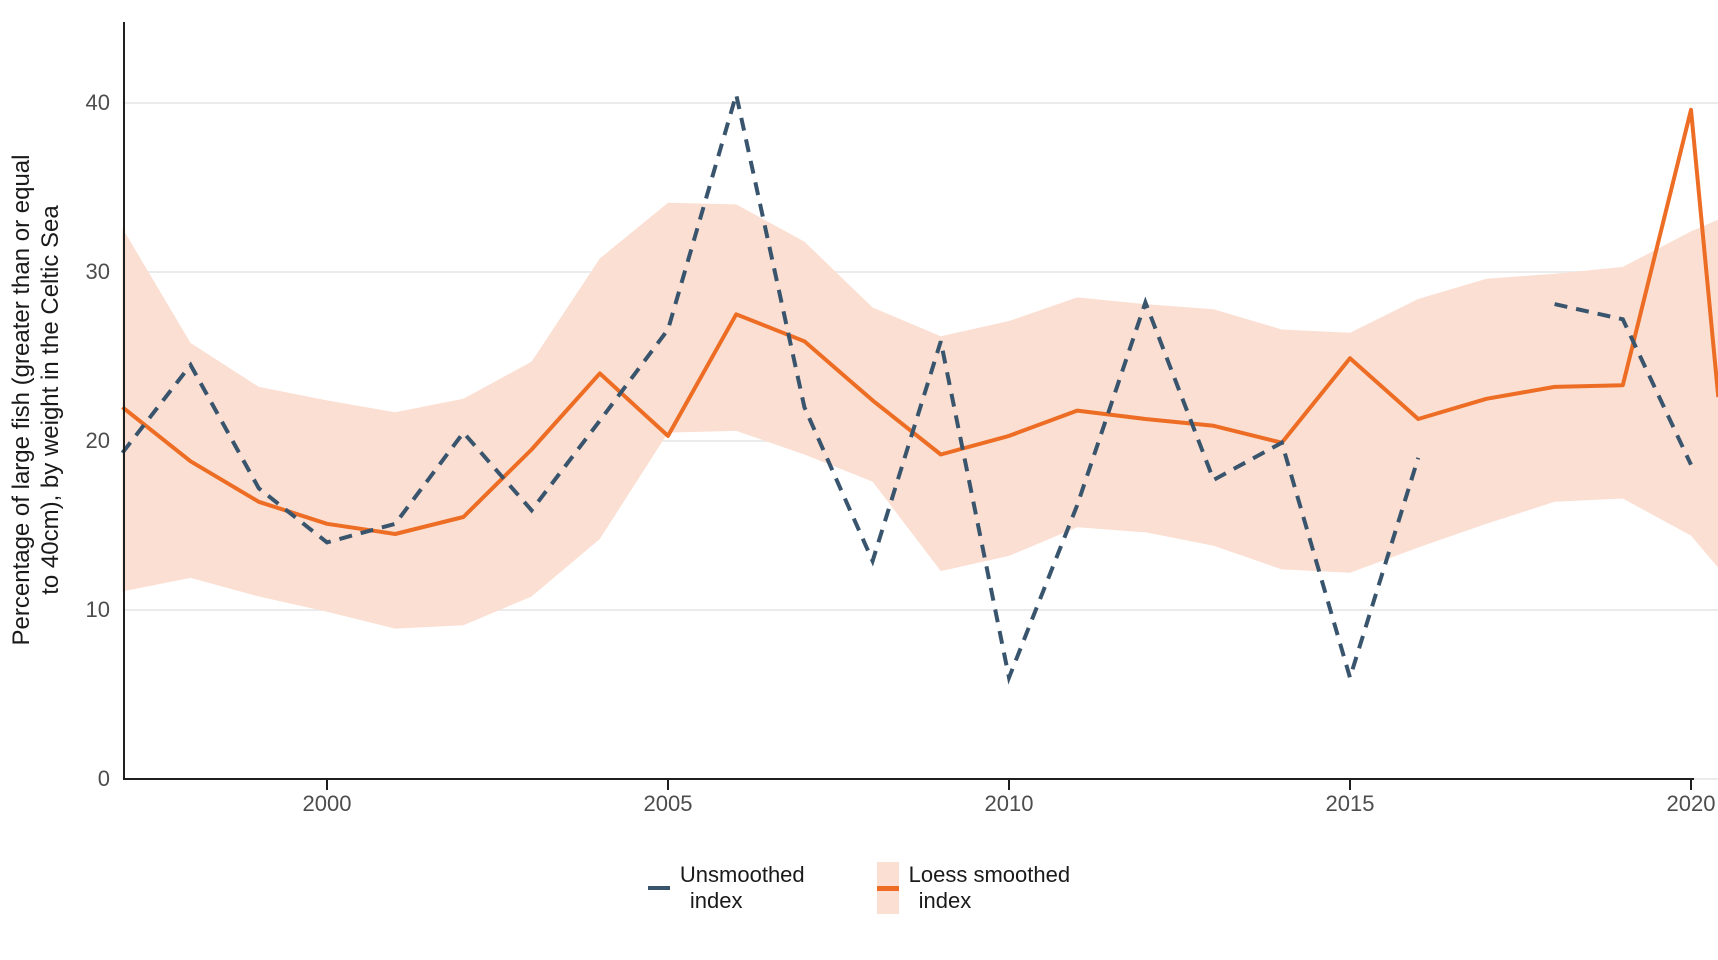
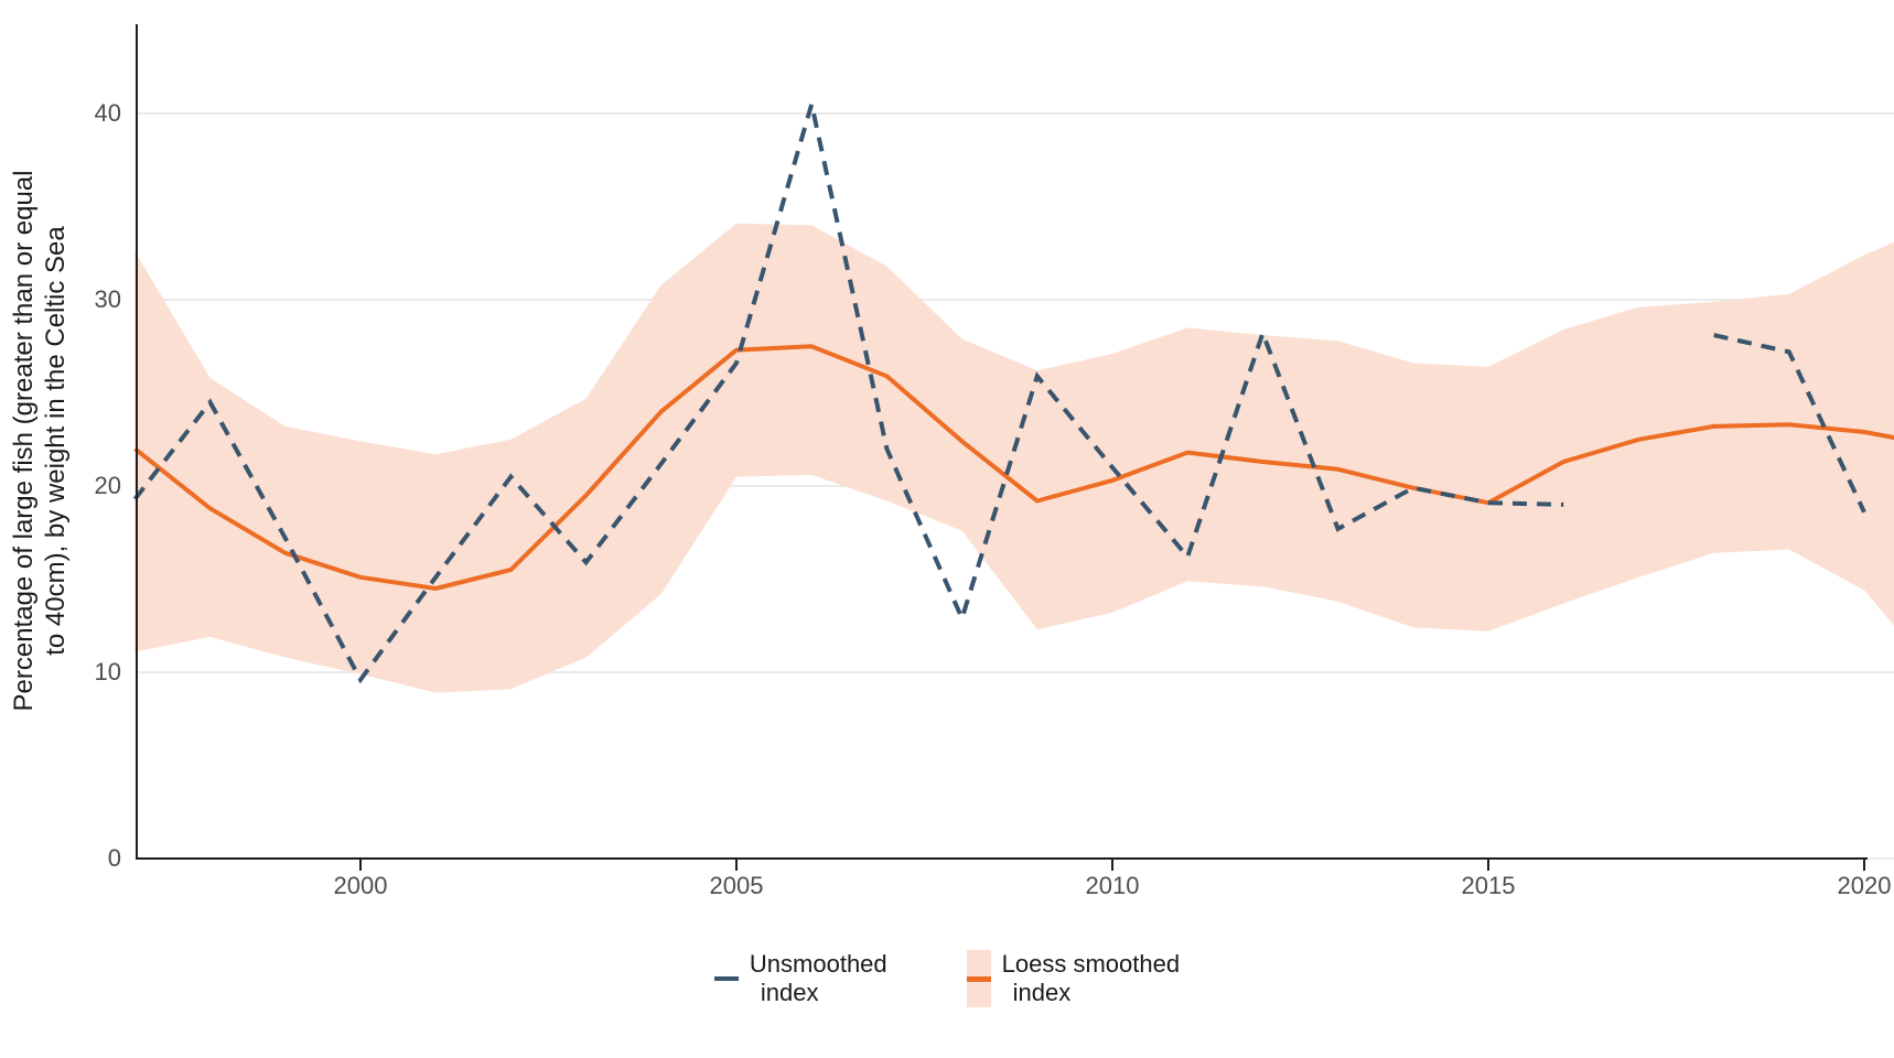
Unsmoothed index/2000: 14.0 -> 9.6
Loess smoothed index/2005: 20.3 -> 27.3
Unsmoothed index/2010: 6.0 -> 21.0
Unsmoothed index/2015: 6.0 -> 19.1
Loess smoothed index/2015: 24.9 -> 19.1
Loess smoothed index/2020: 39.6 -> 22.9
